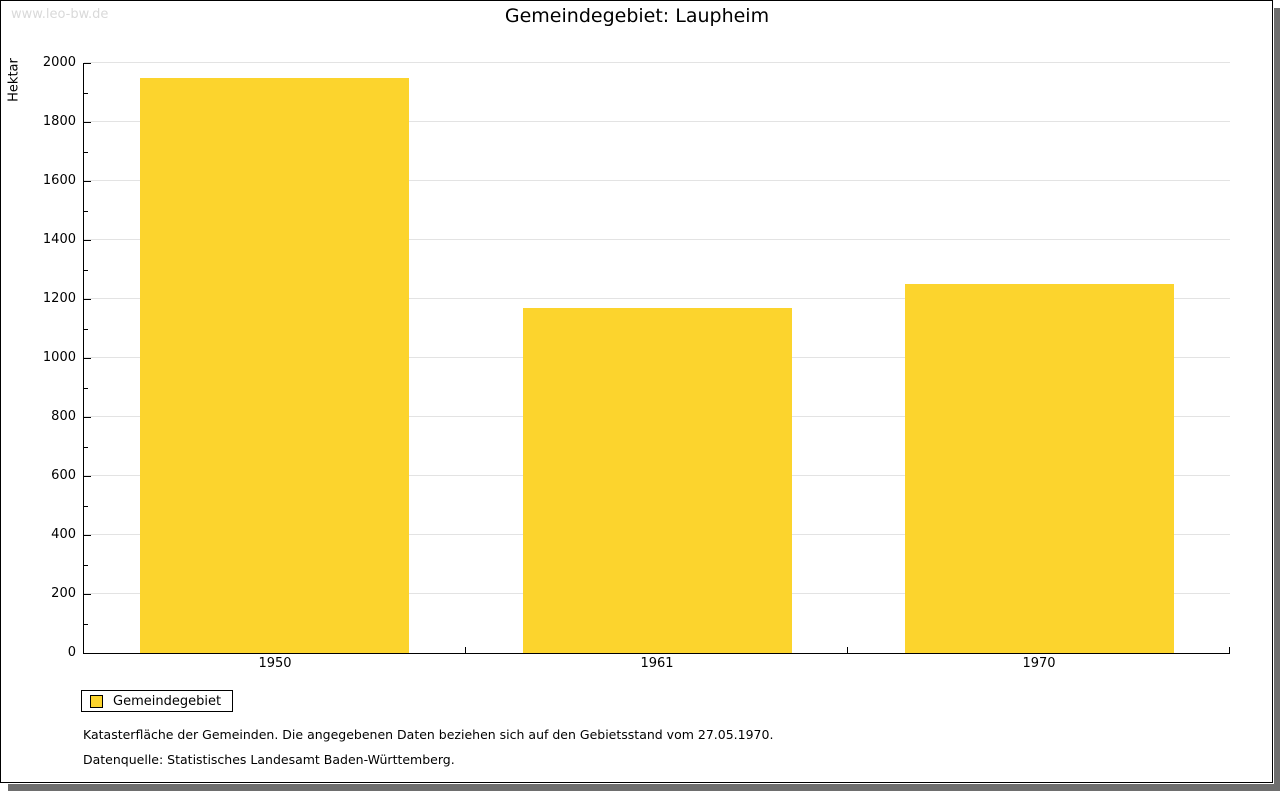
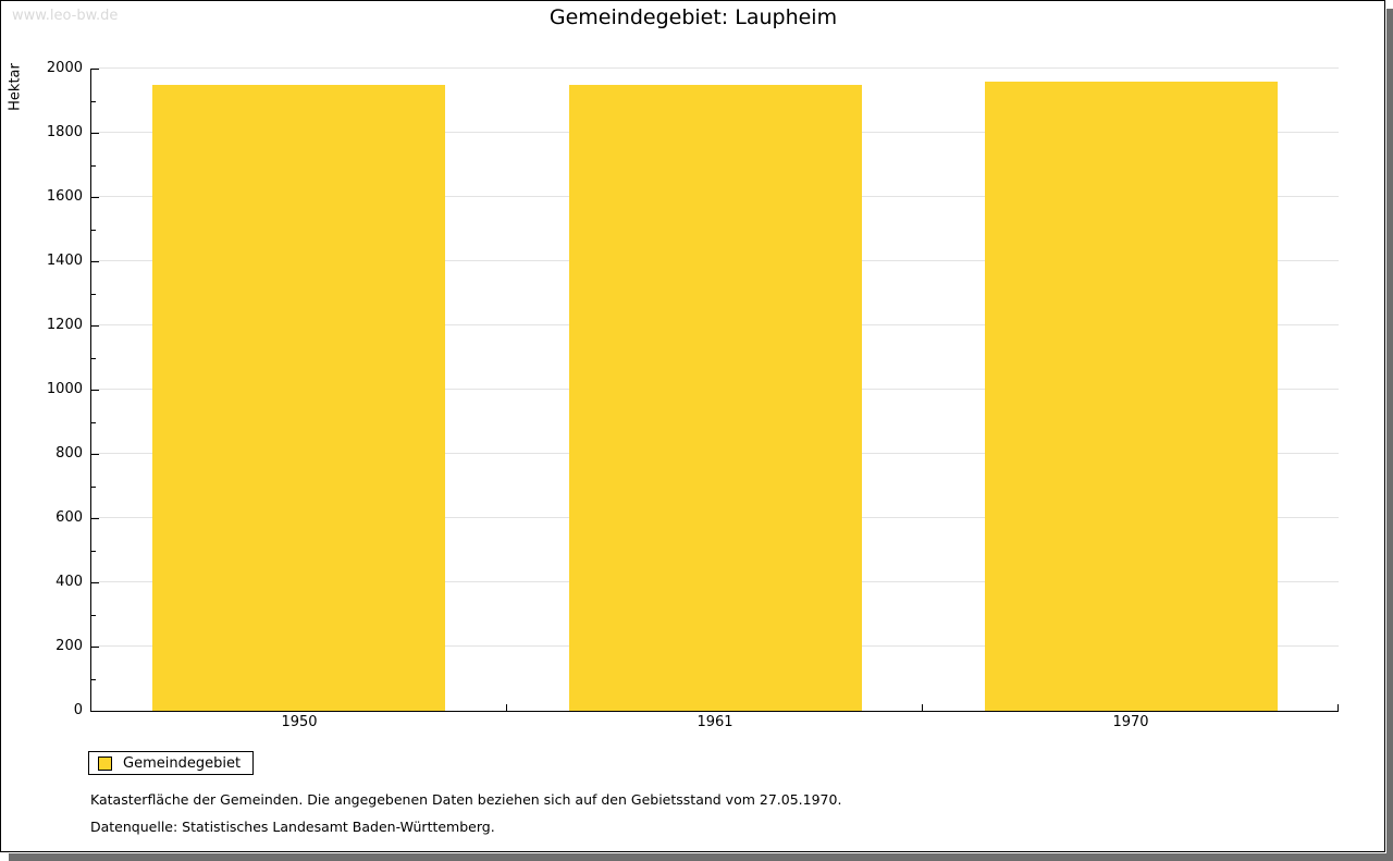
1961: 1170 -> 1950
1970: 1250 -> 1960
